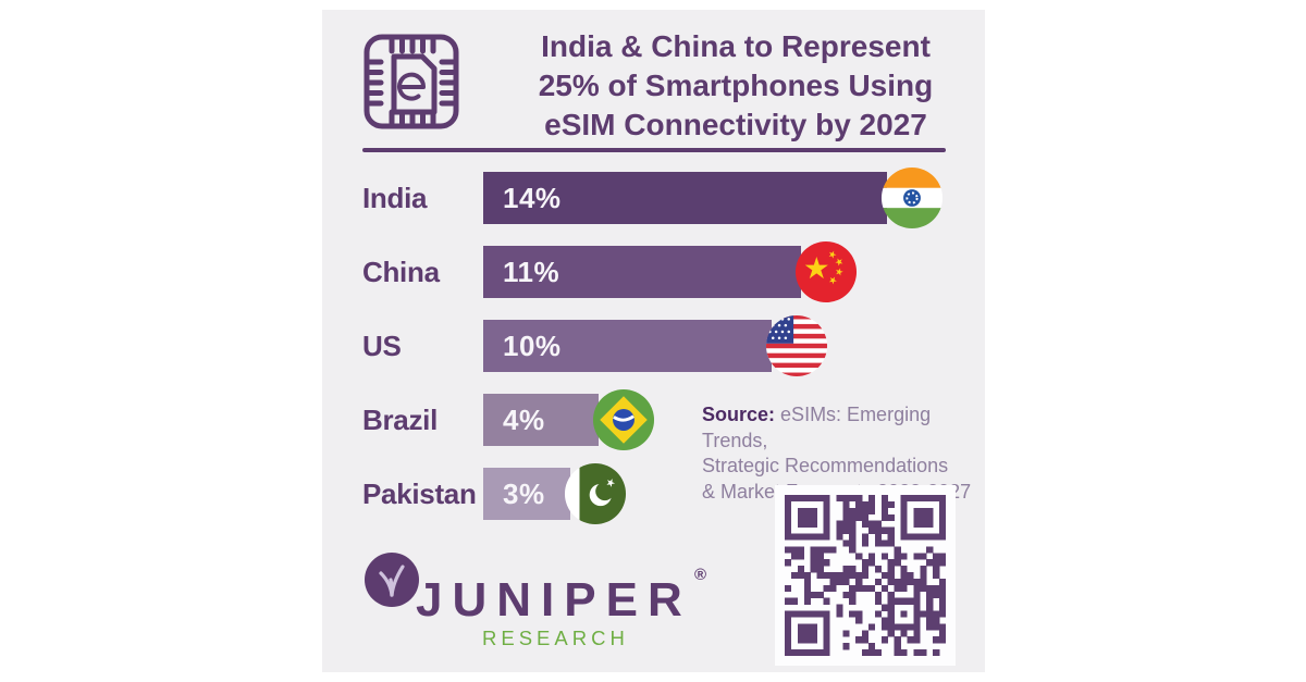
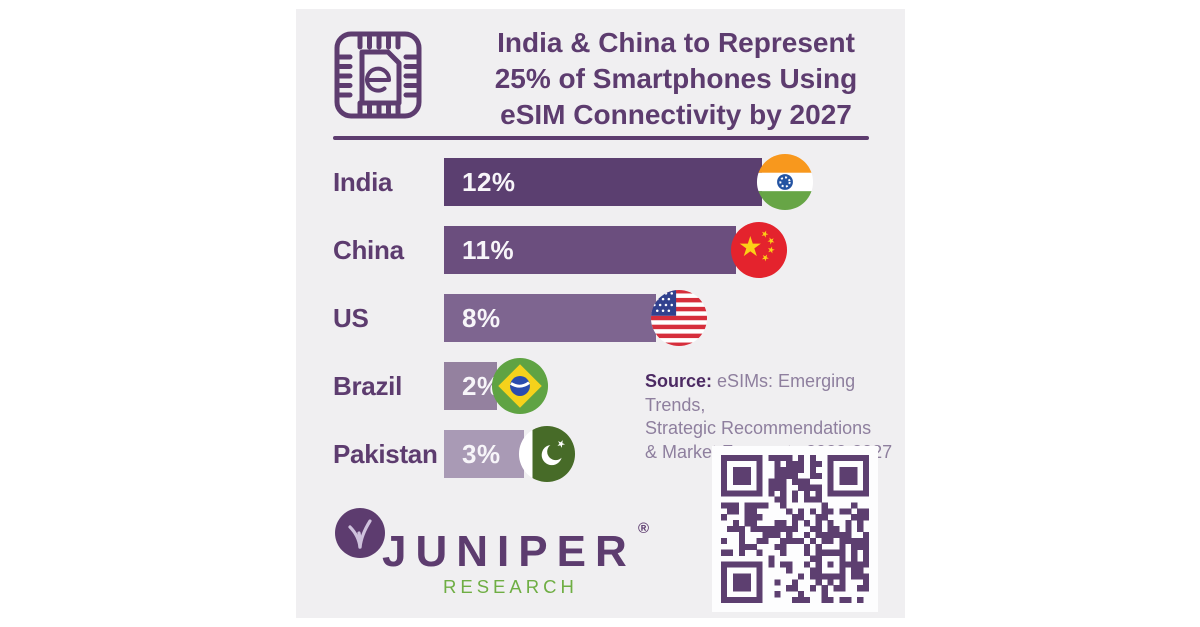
India: 14% -> 12%
US: 10% -> 8%
Brazil: 4% -> 2%
